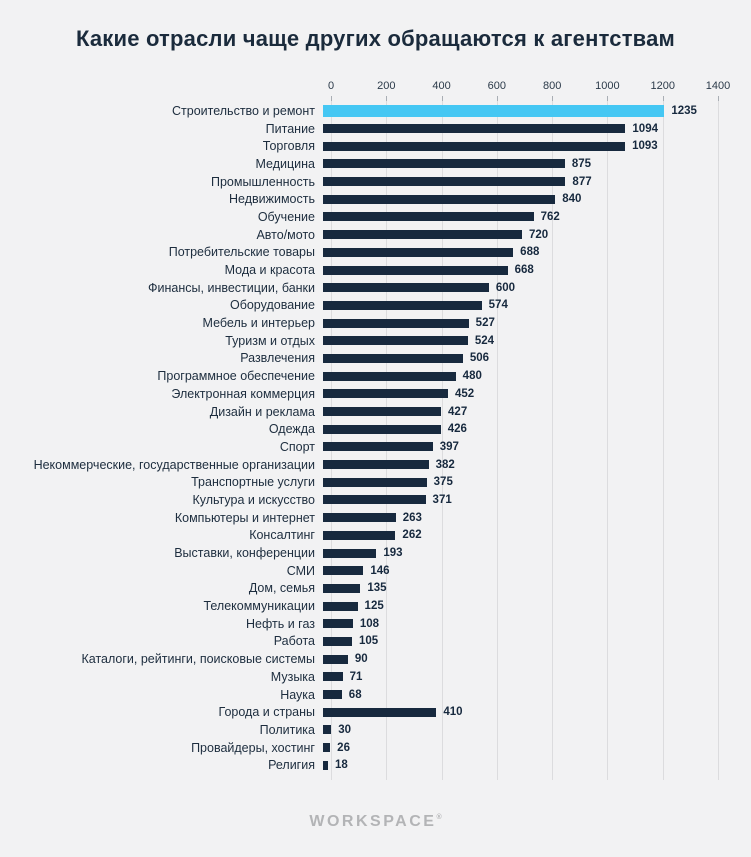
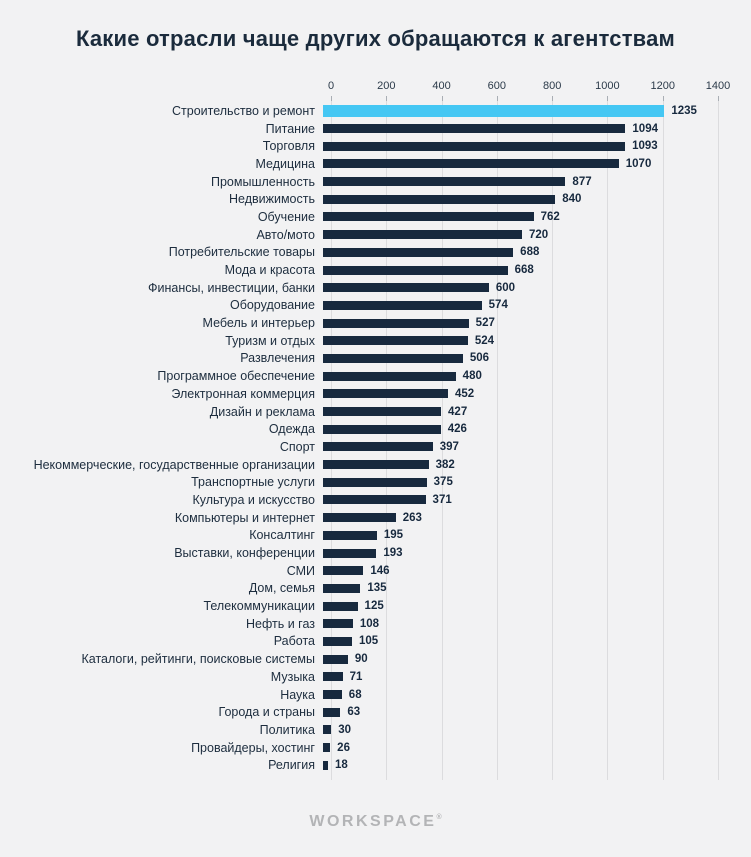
Медицина: 875 -> 1070
Консалтинг: 262 -> 195
Города и страны: 410 -> 63
